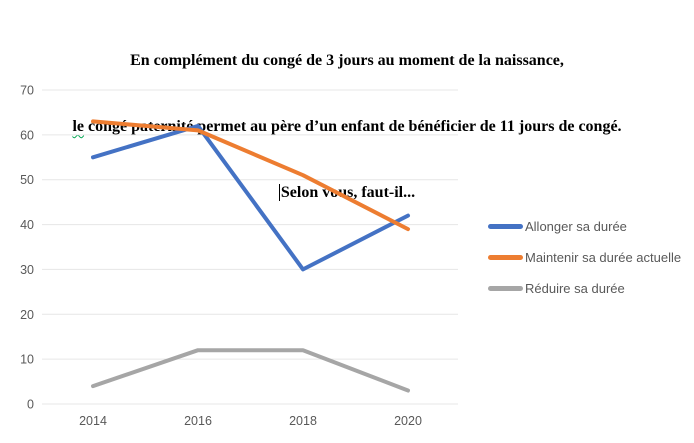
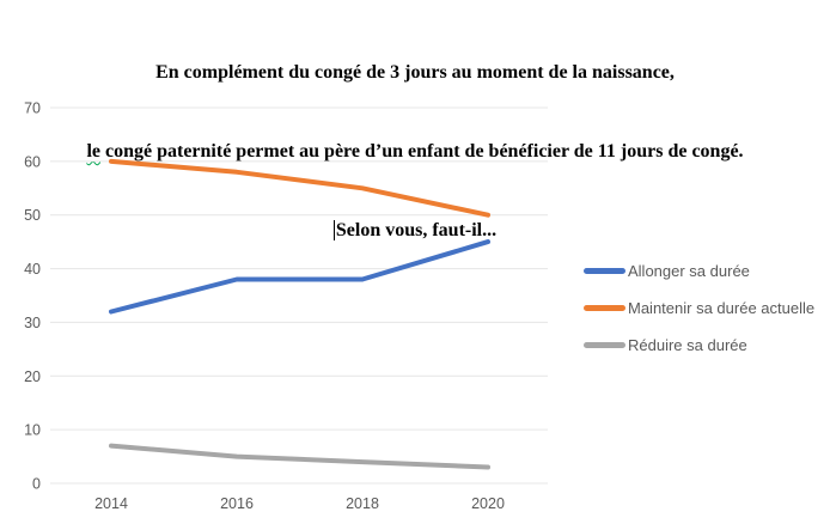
Allonger sa durée/2014: 55 -> 32
Maintenir sa durée actuelle/2014: 63 -> 60
Réduire sa durée/2014: 4 -> 7
Allonger sa durée/2016: 62 -> 38
Maintenir sa durée actuelle/2016: 61 -> 58
Réduire sa durée/2016: 12 -> 5
Allonger sa durée/2018: 30 -> 38
Maintenir sa durée actuelle/2018: 51 -> 55
Réduire sa durée/2018: 12 -> 4
Allonger sa durée/2020: 42 -> 45
Maintenir sa durée actuelle/2020: 39 -> 50
